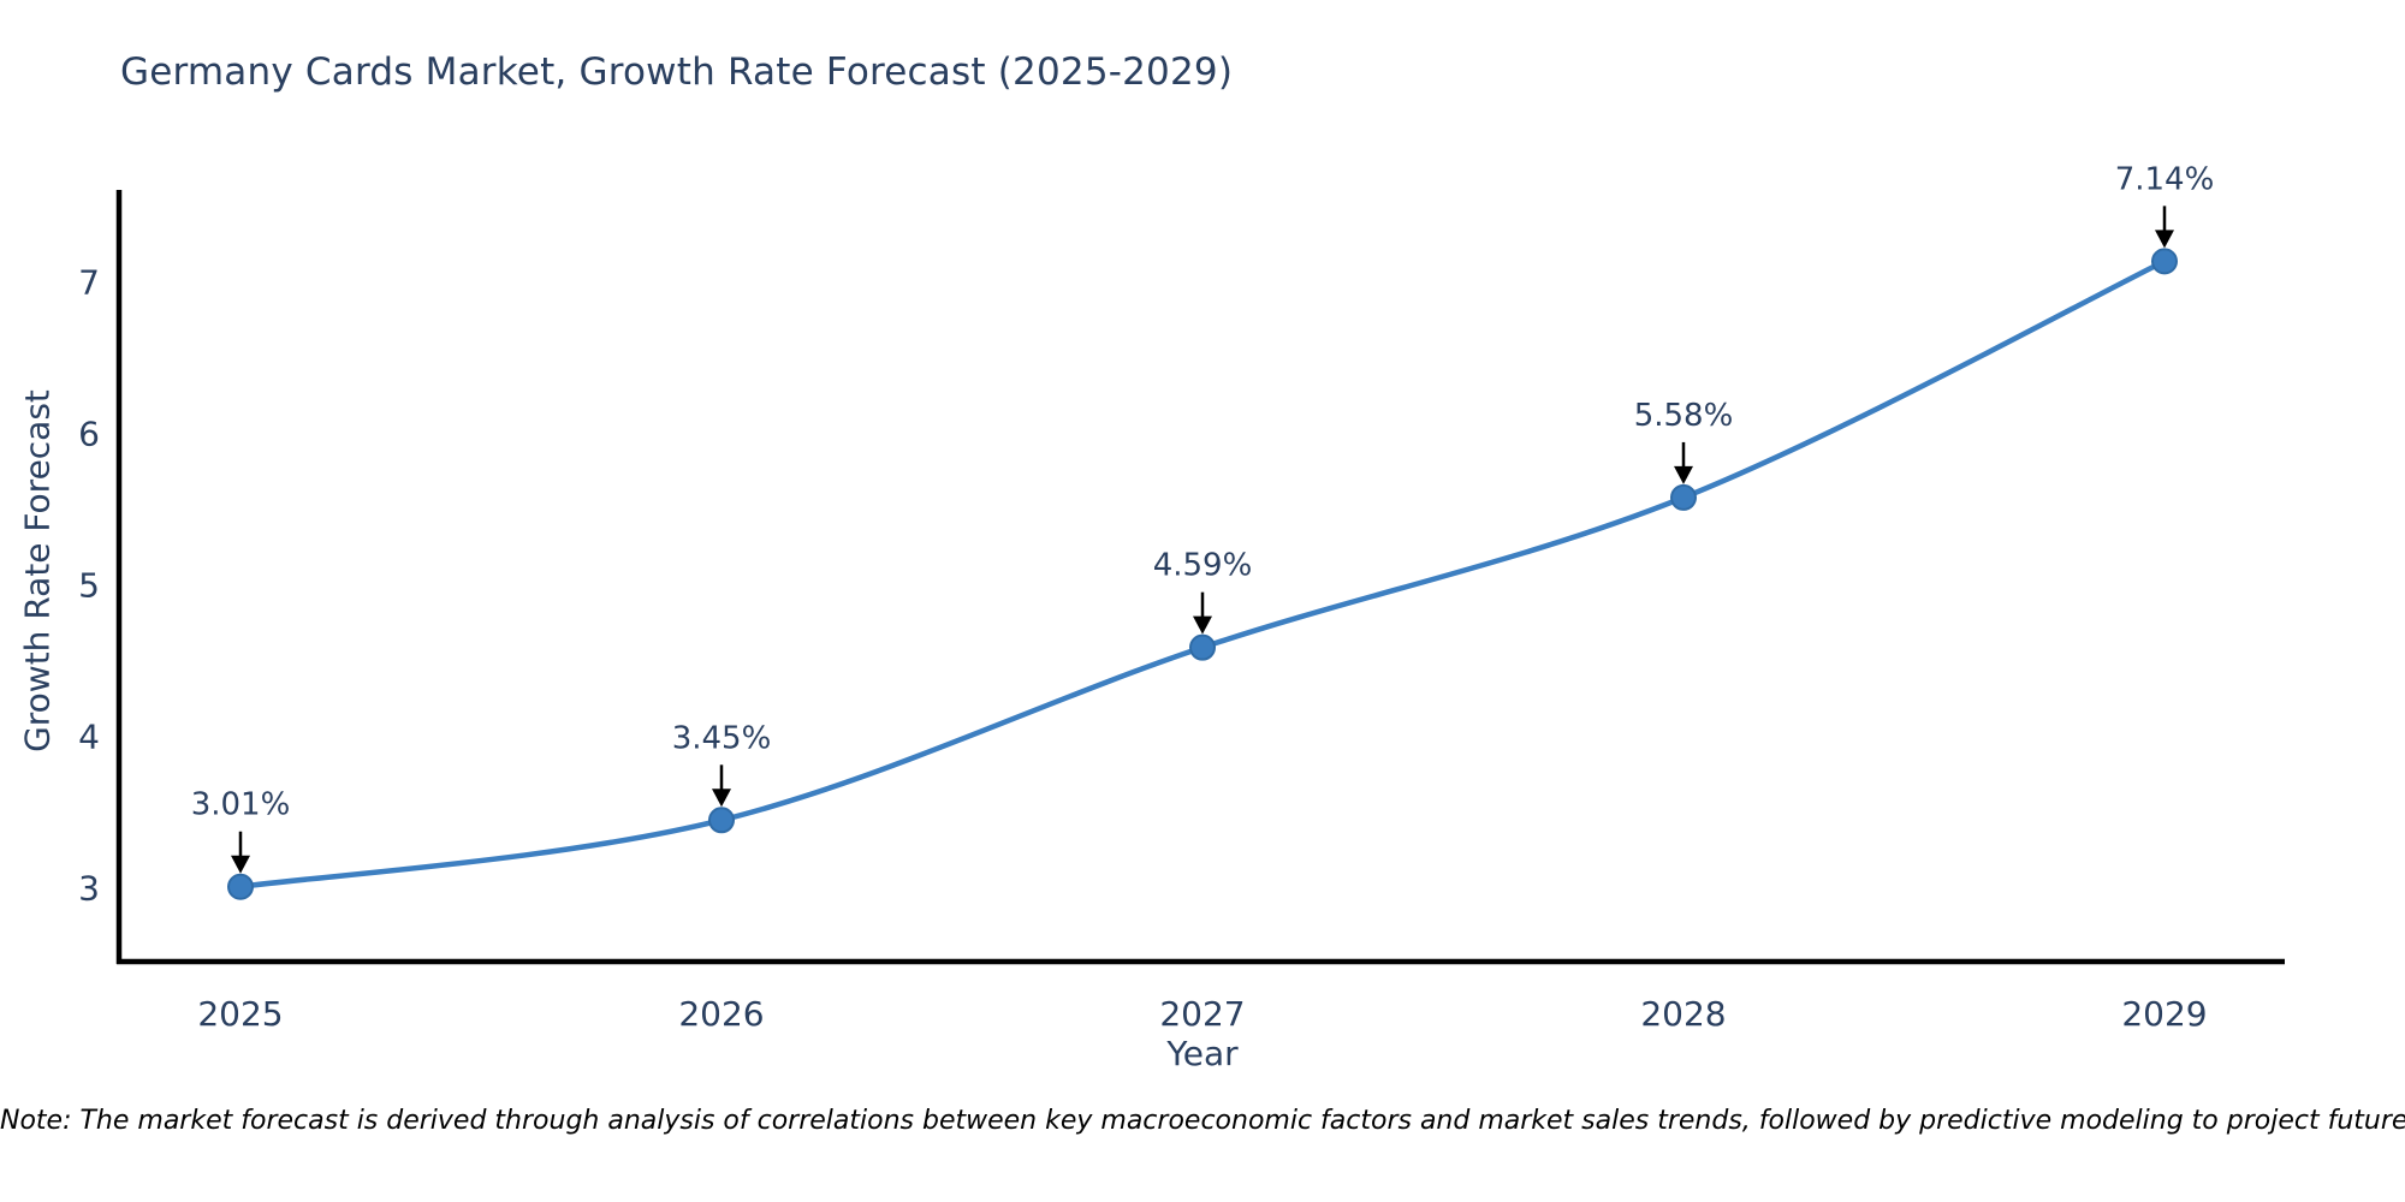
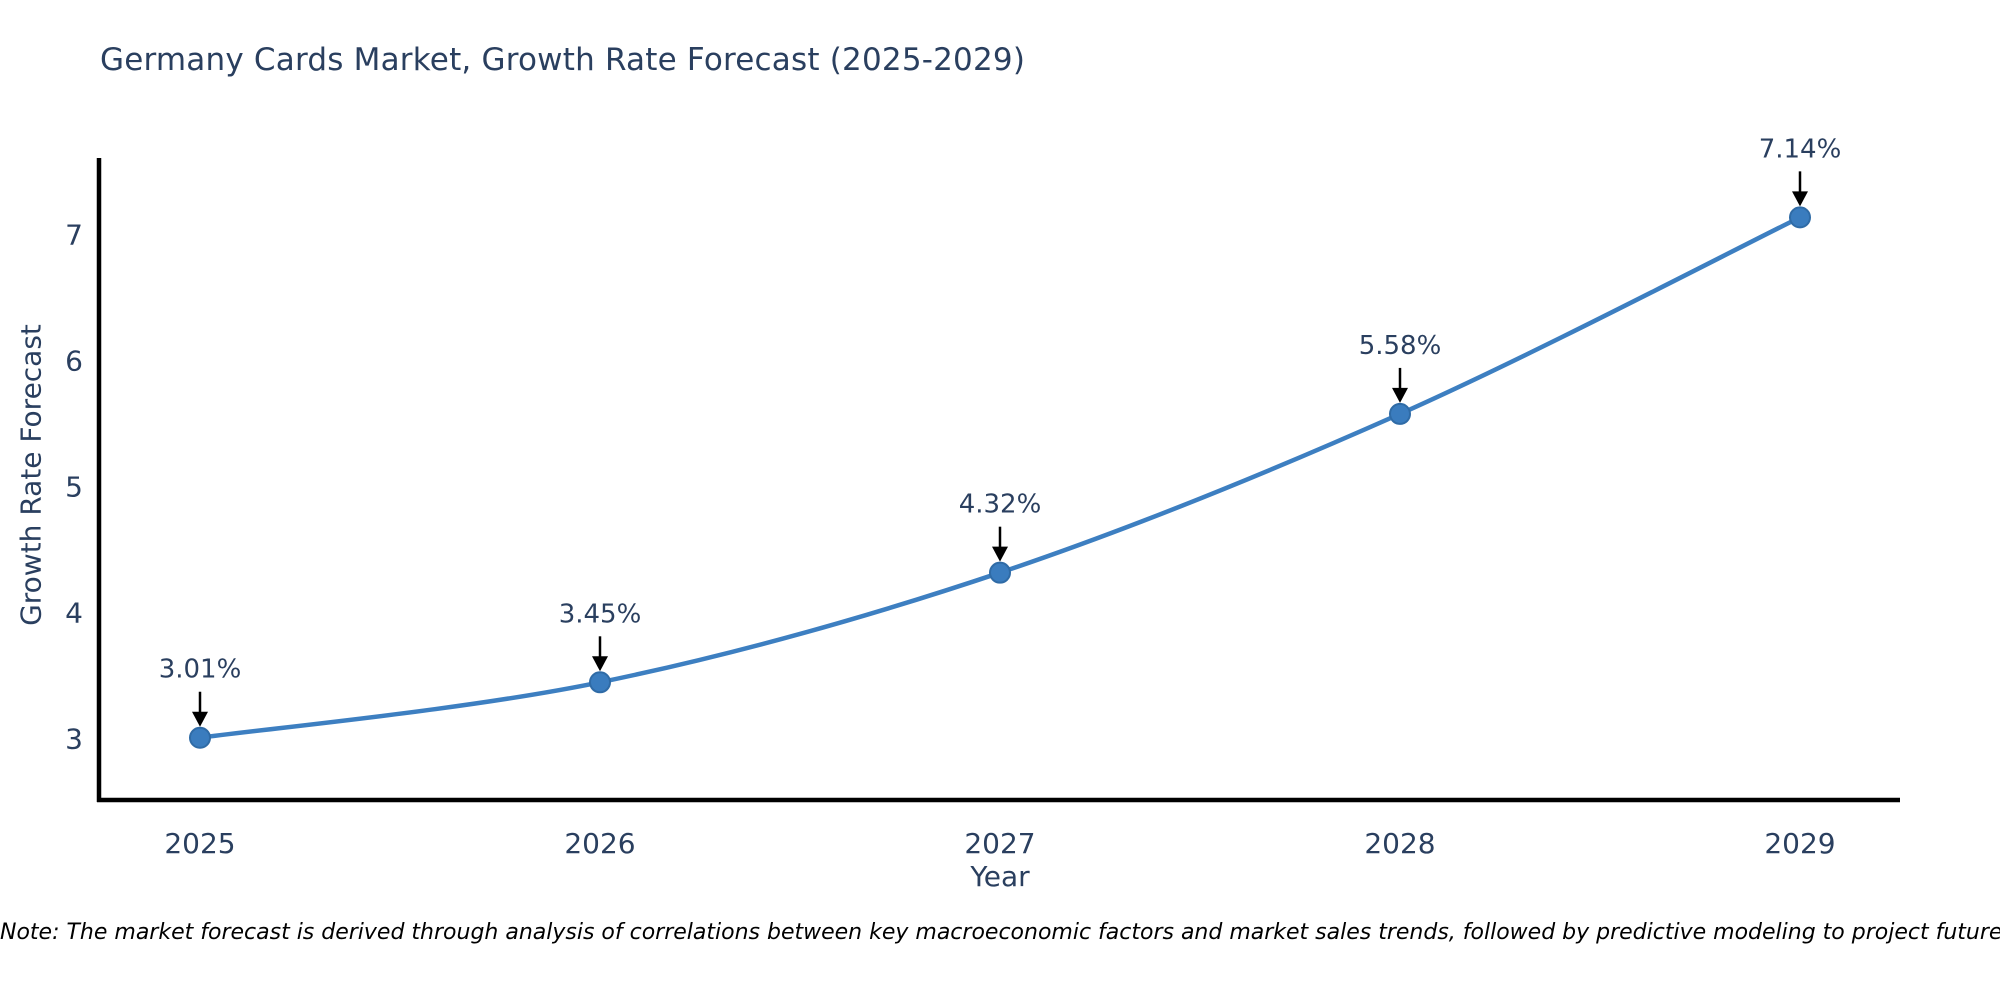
2027: 4.59% -> 4.32%
